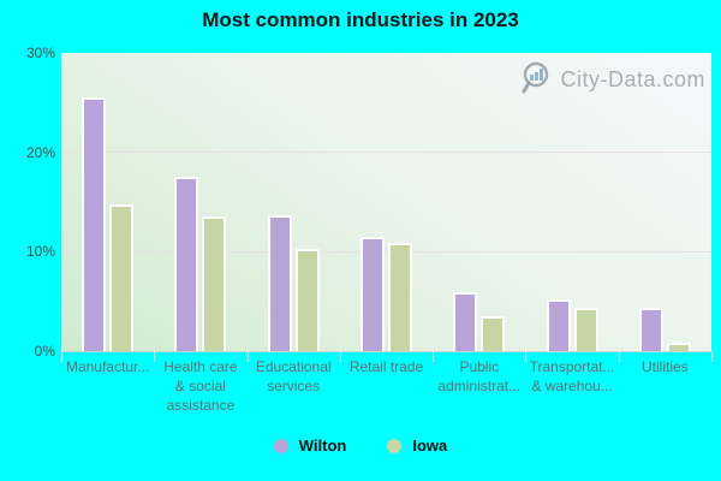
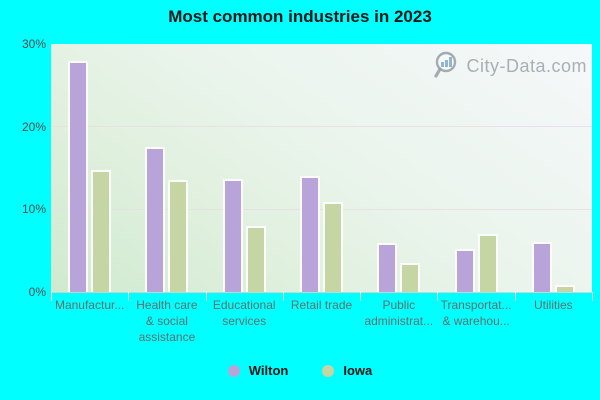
Wilton/Manufactur...: 26% -> 28%
Iowa/Educational services: 10% -> 8%
Wilton/Retail trade: 12% -> 14%
Iowa/Transportat... & warehou...: 4% -> 7%
Wilton/Utilities: 4% -> 6%
